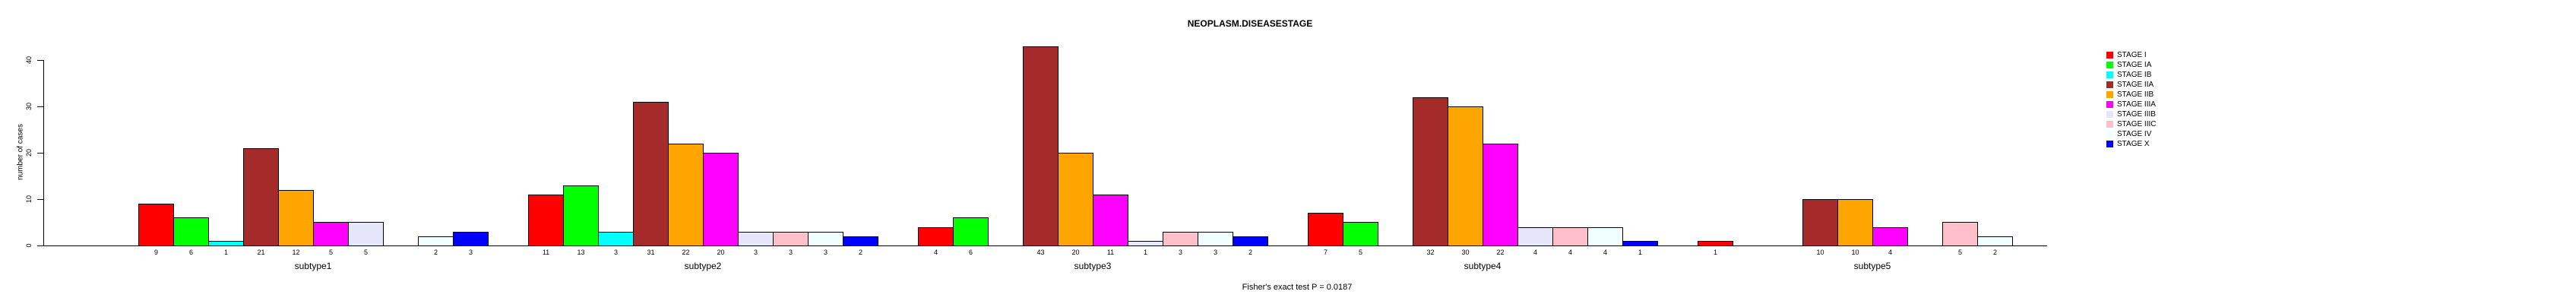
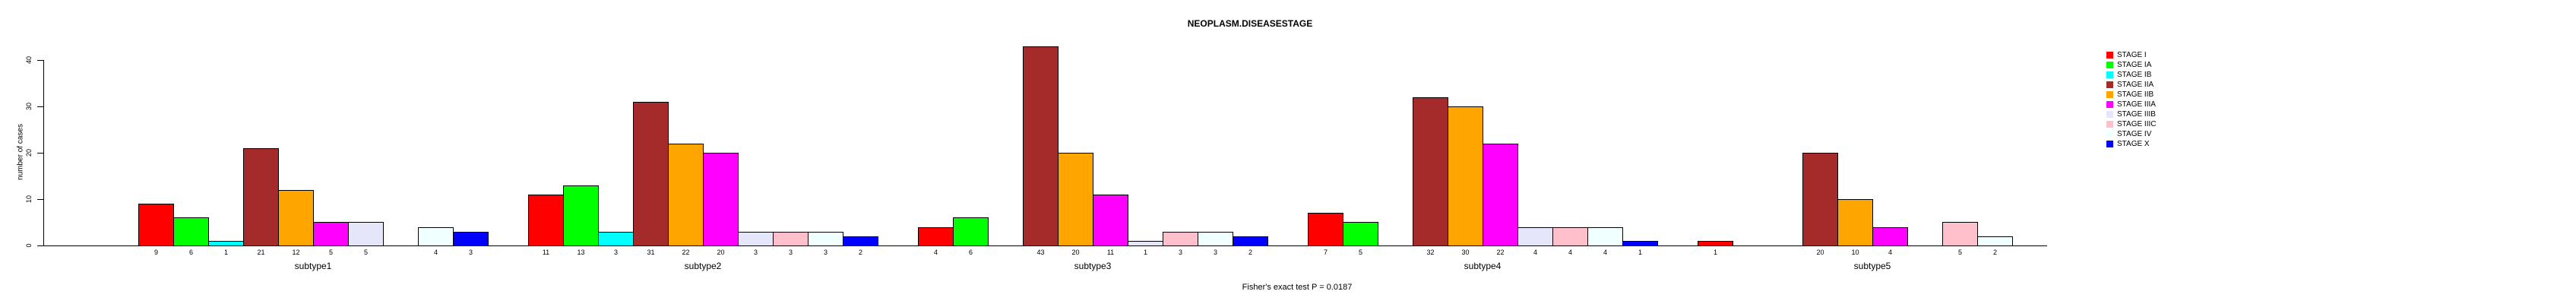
STAGE IV/subtype1: 2 -> 4
STAGE IIA/subtype5: 10 -> 20
